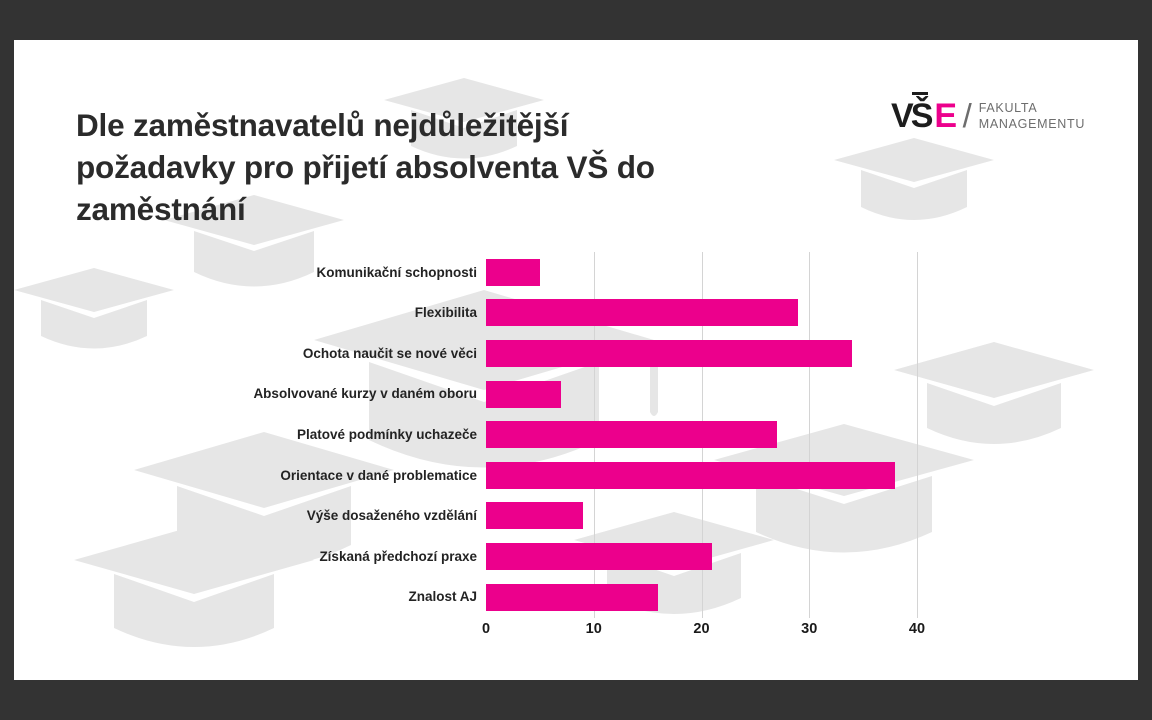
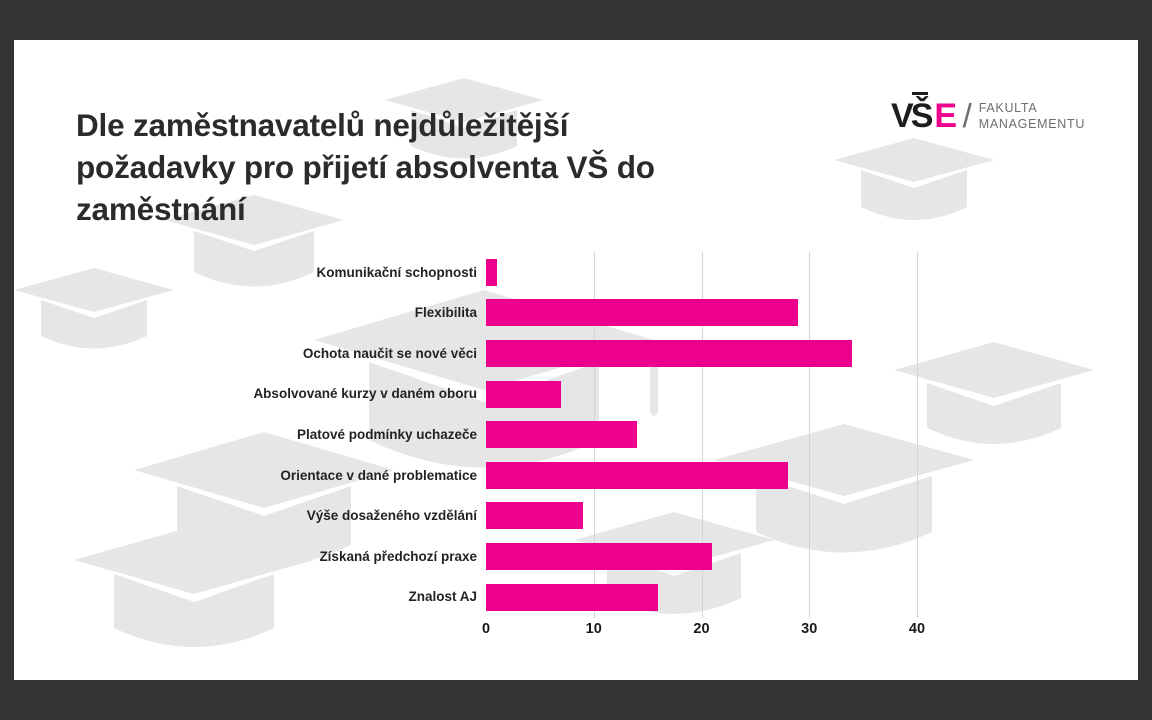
Komunikační schopnosti: 5 -> 1
Platové podmínky uchazeče: 27 -> 14
Orientace v dané problematice: 38 -> 28
